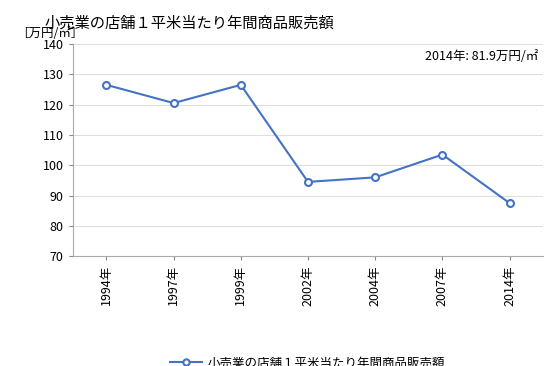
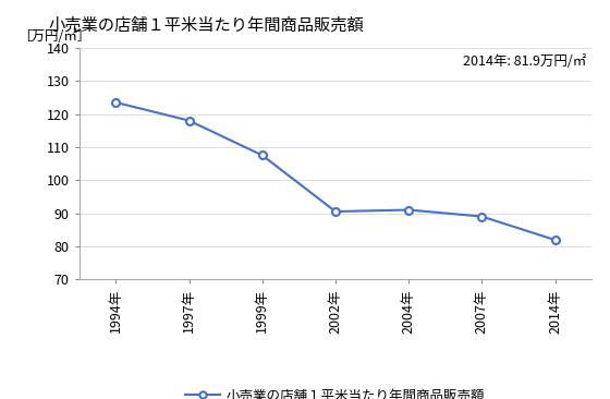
1994年: 126.5 -> 123.5
1997年: 120.5 -> 118.0
1999年: 126.5 -> 107.5
2002年: 94.5 -> 90.5
2004年: 96.0 -> 91.0
2007年: 103.5 -> 89.0
2014年: 87.5 -> 81.9
